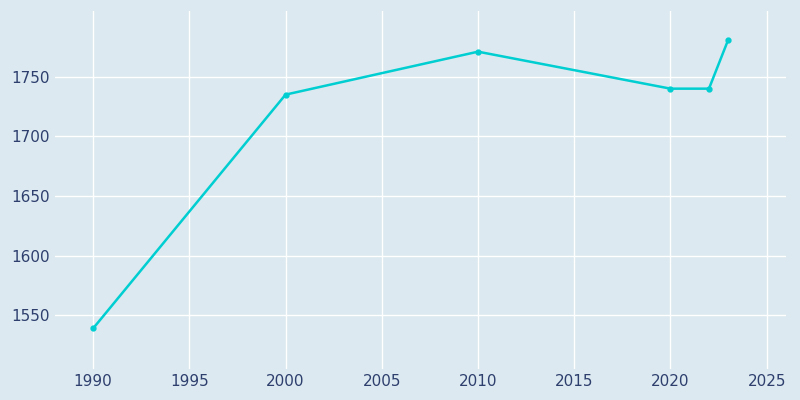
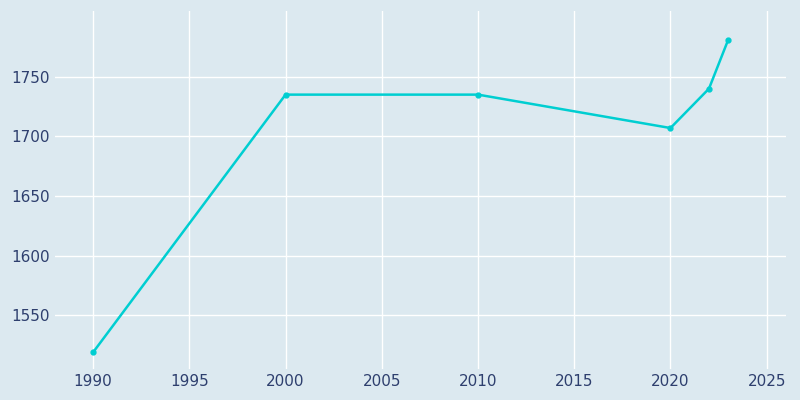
1990: 1539 -> 1519
2010: 1771 -> 1735
2020: 1740 -> 1707
